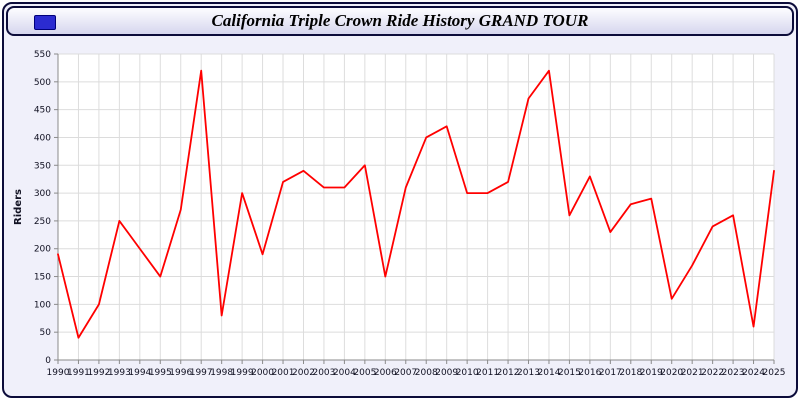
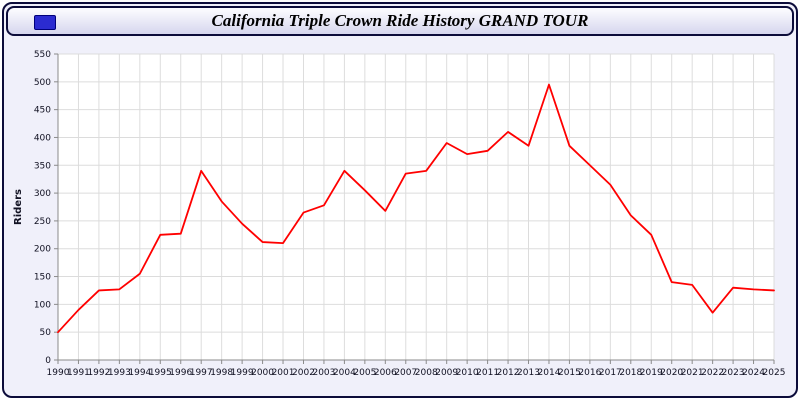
1990: 190 -> 50
1991: 40 -> 90
1992: 100 -> 120
1993: 250 -> 130
1994: 200 -> 160
1995: 150 -> 220
1996: 270 -> 230
1997: 520 -> 340
1998: 80 -> 280
1999: 300 -> 240
2000: 190 -> 210
2001: 320 -> 210
2002: 340 -> 260
2003: 310 -> 280
2004: 310 -> 340
2005: 350 -> 300
2006: 150 -> 270
2007: 310 -> 340
2008: 400 -> 340
2009: 420 -> 390
2010: 300 -> 370
2011: 300 -> 380
2012: 320 -> 410
2013: 470 -> 380
2014: 520 -> 500
2015: 260 -> 380
2016: 330 -> 350
2017: 230 -> 320
2018: 280 -> 260
2019: 290 -> 220
2020: 110 -> 140
2021: 170 -> 140
2022: 240 -> 80
2023: 260 -> 130
2024: 60 -> 130
2025: 340 -> 120
